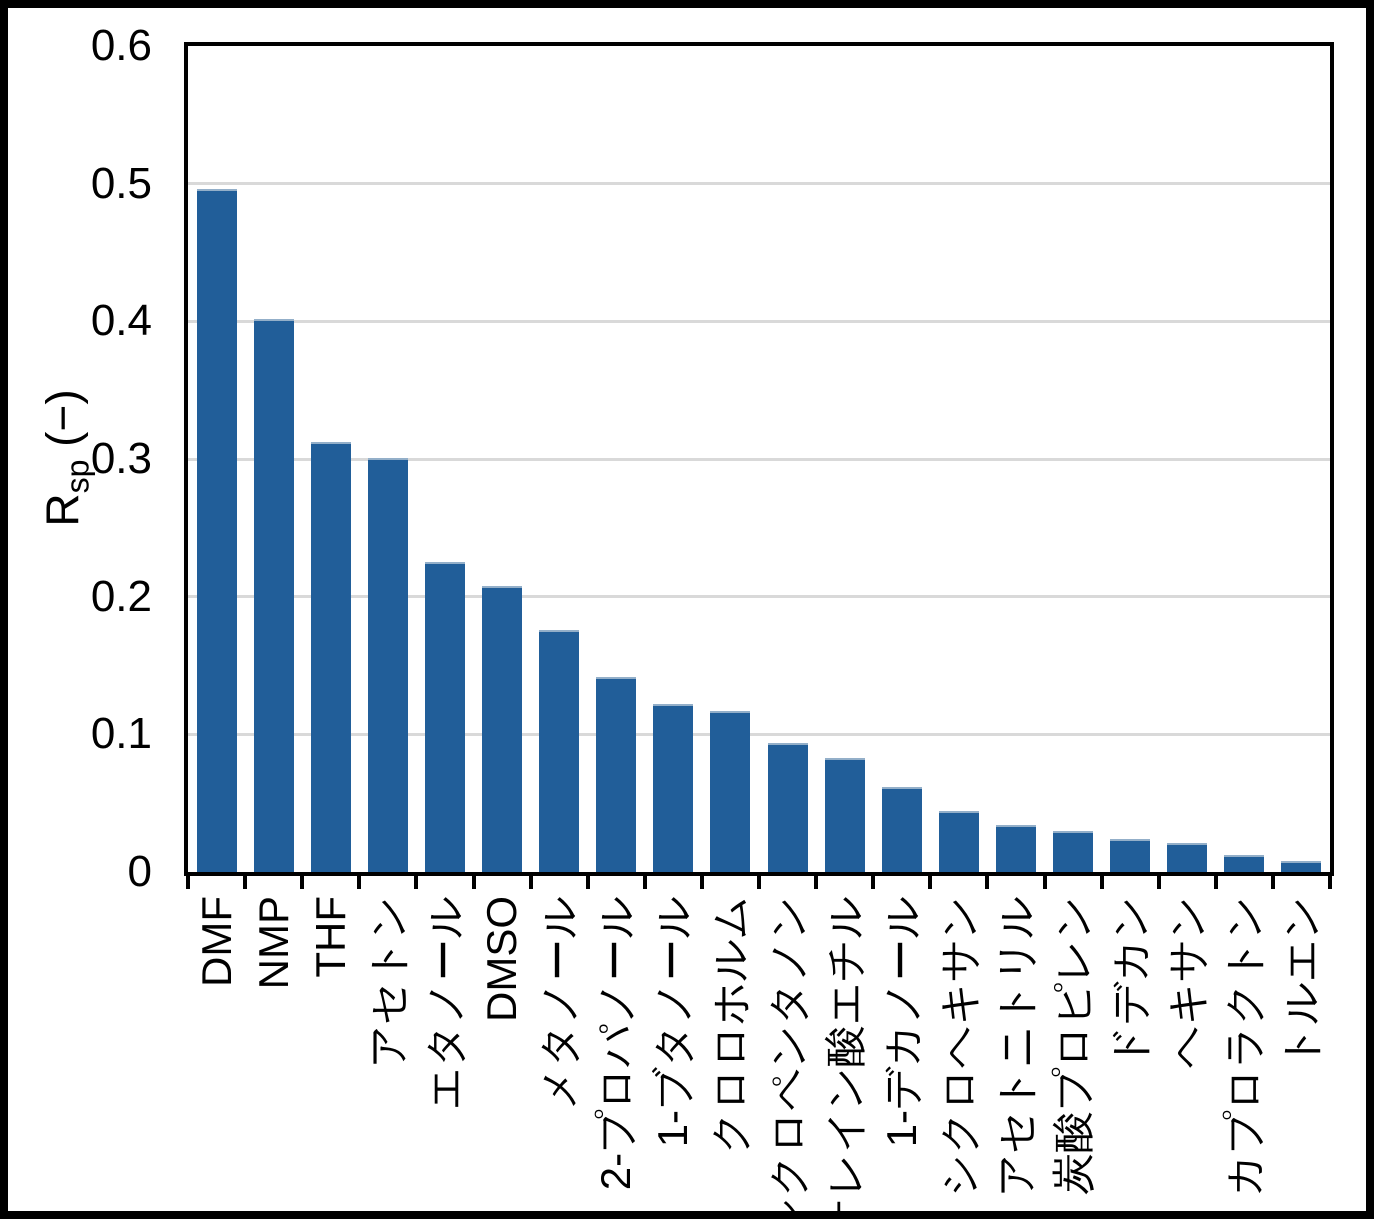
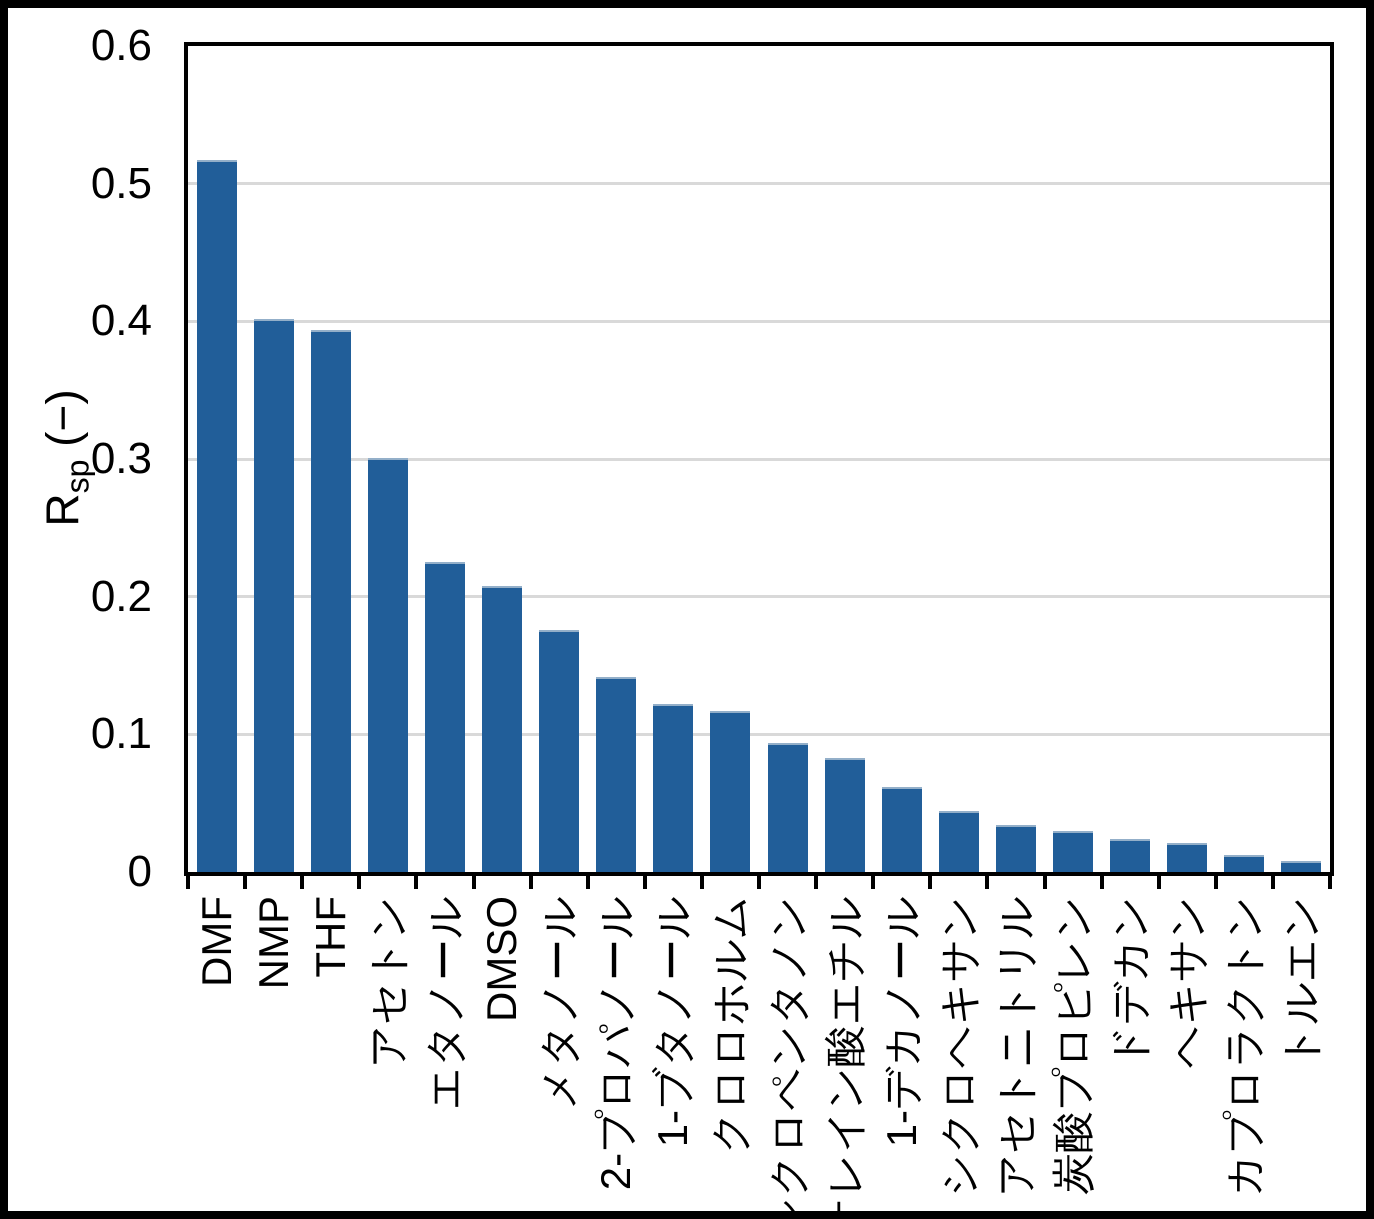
DMF: 0.496 -> 0.517
THF: 0.312 -> 0.394
